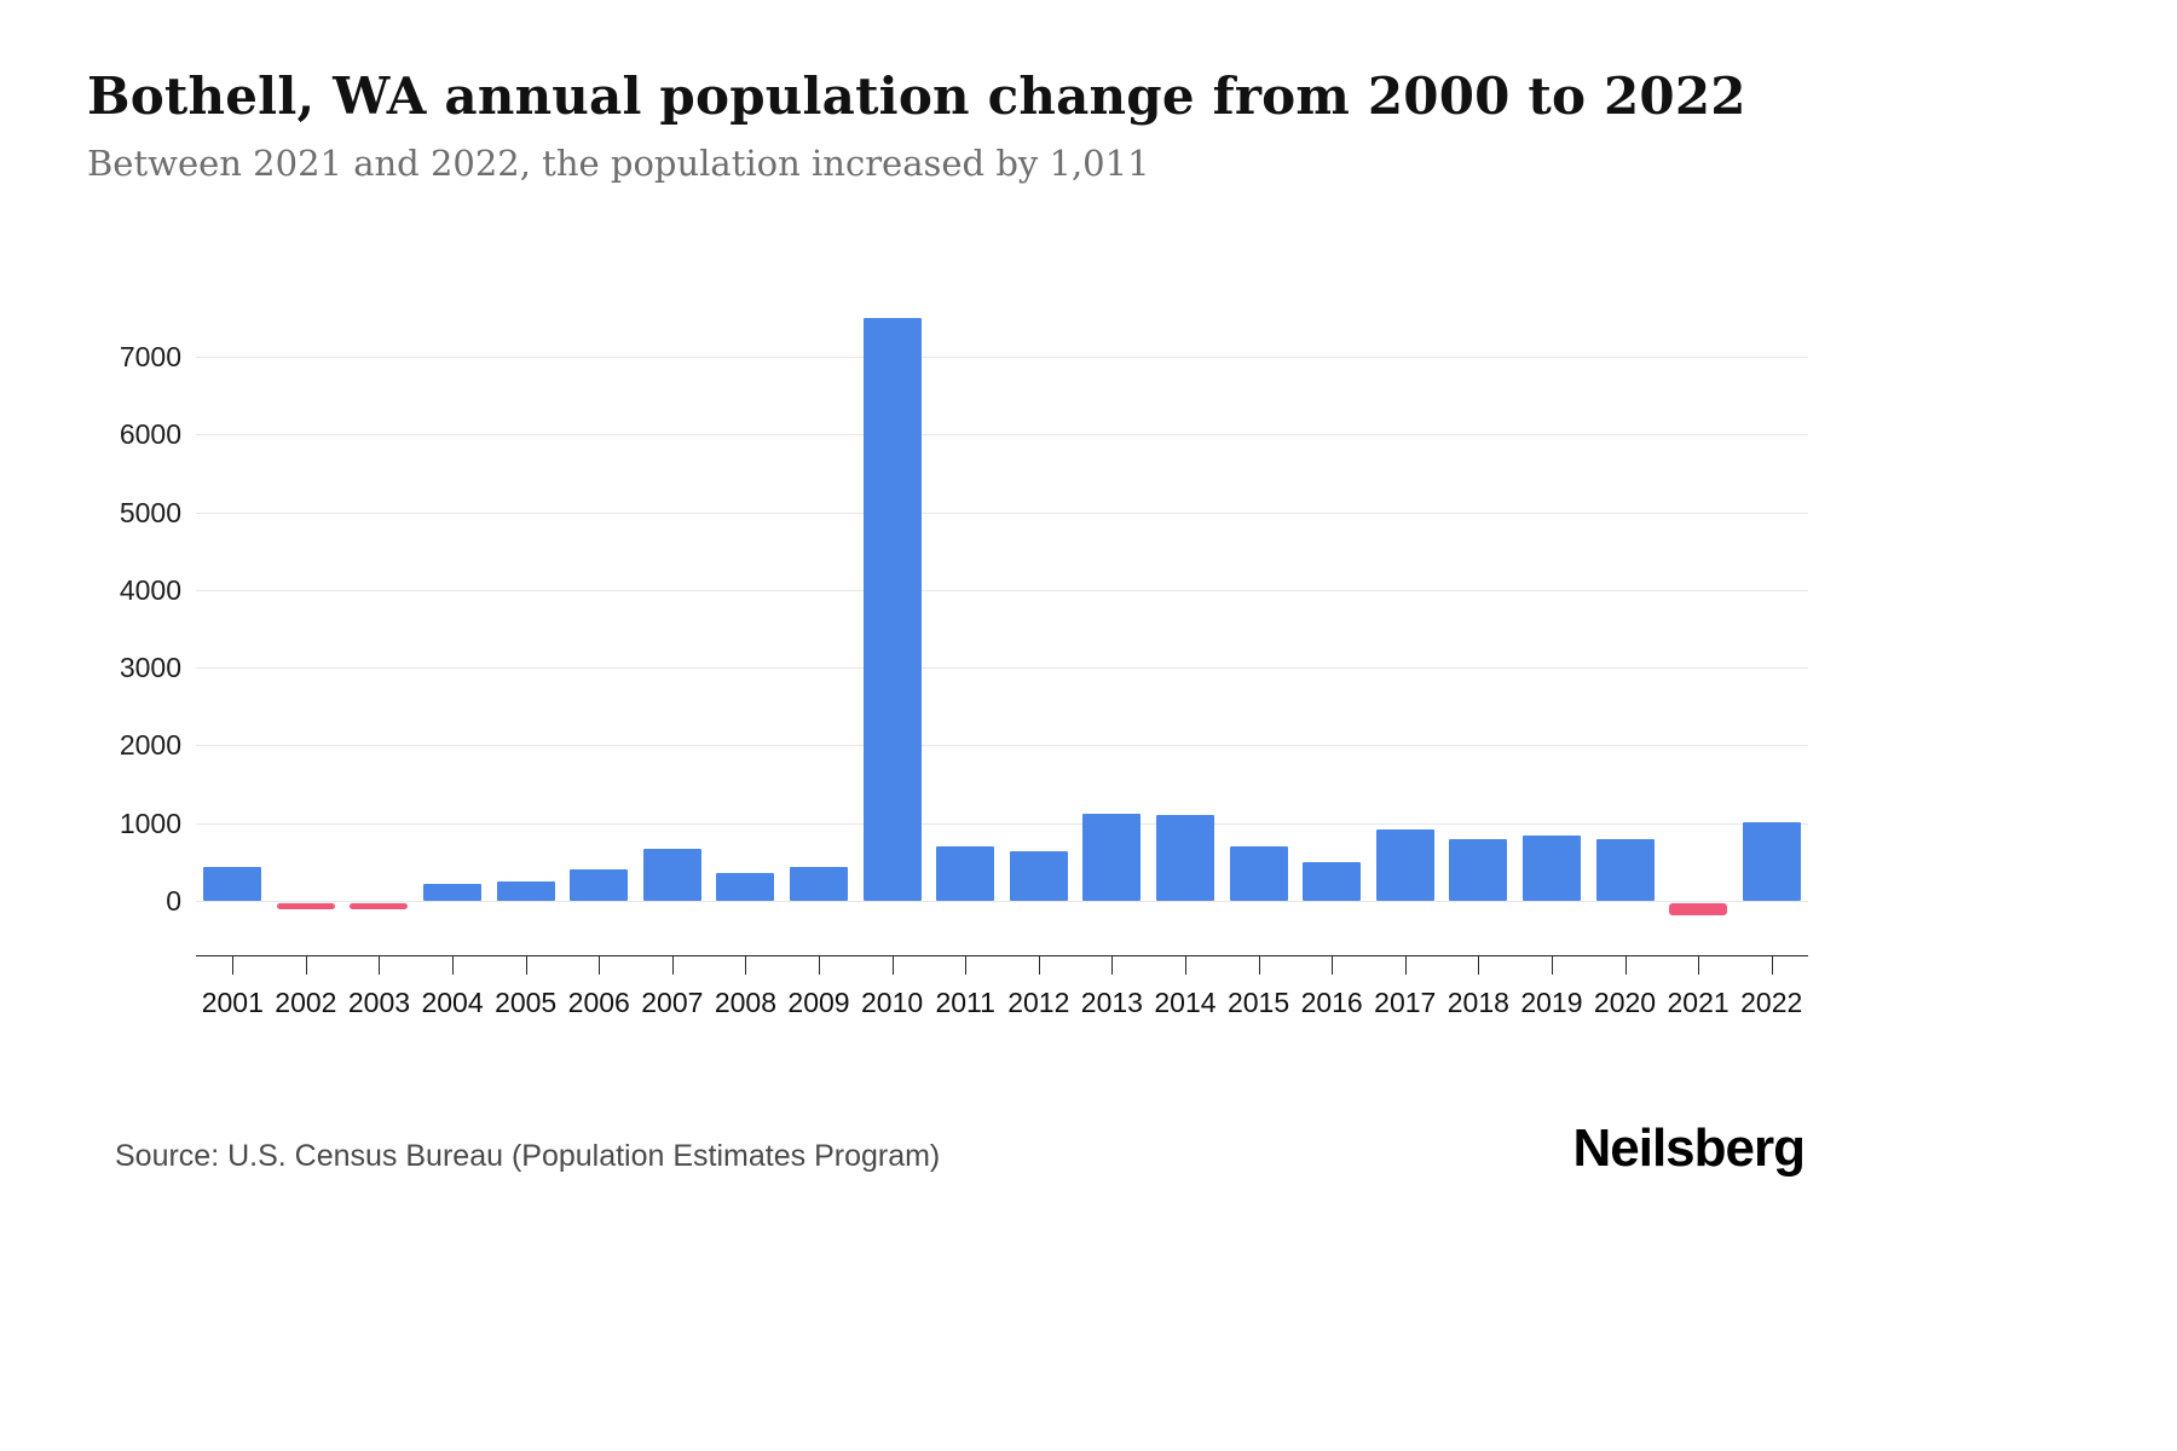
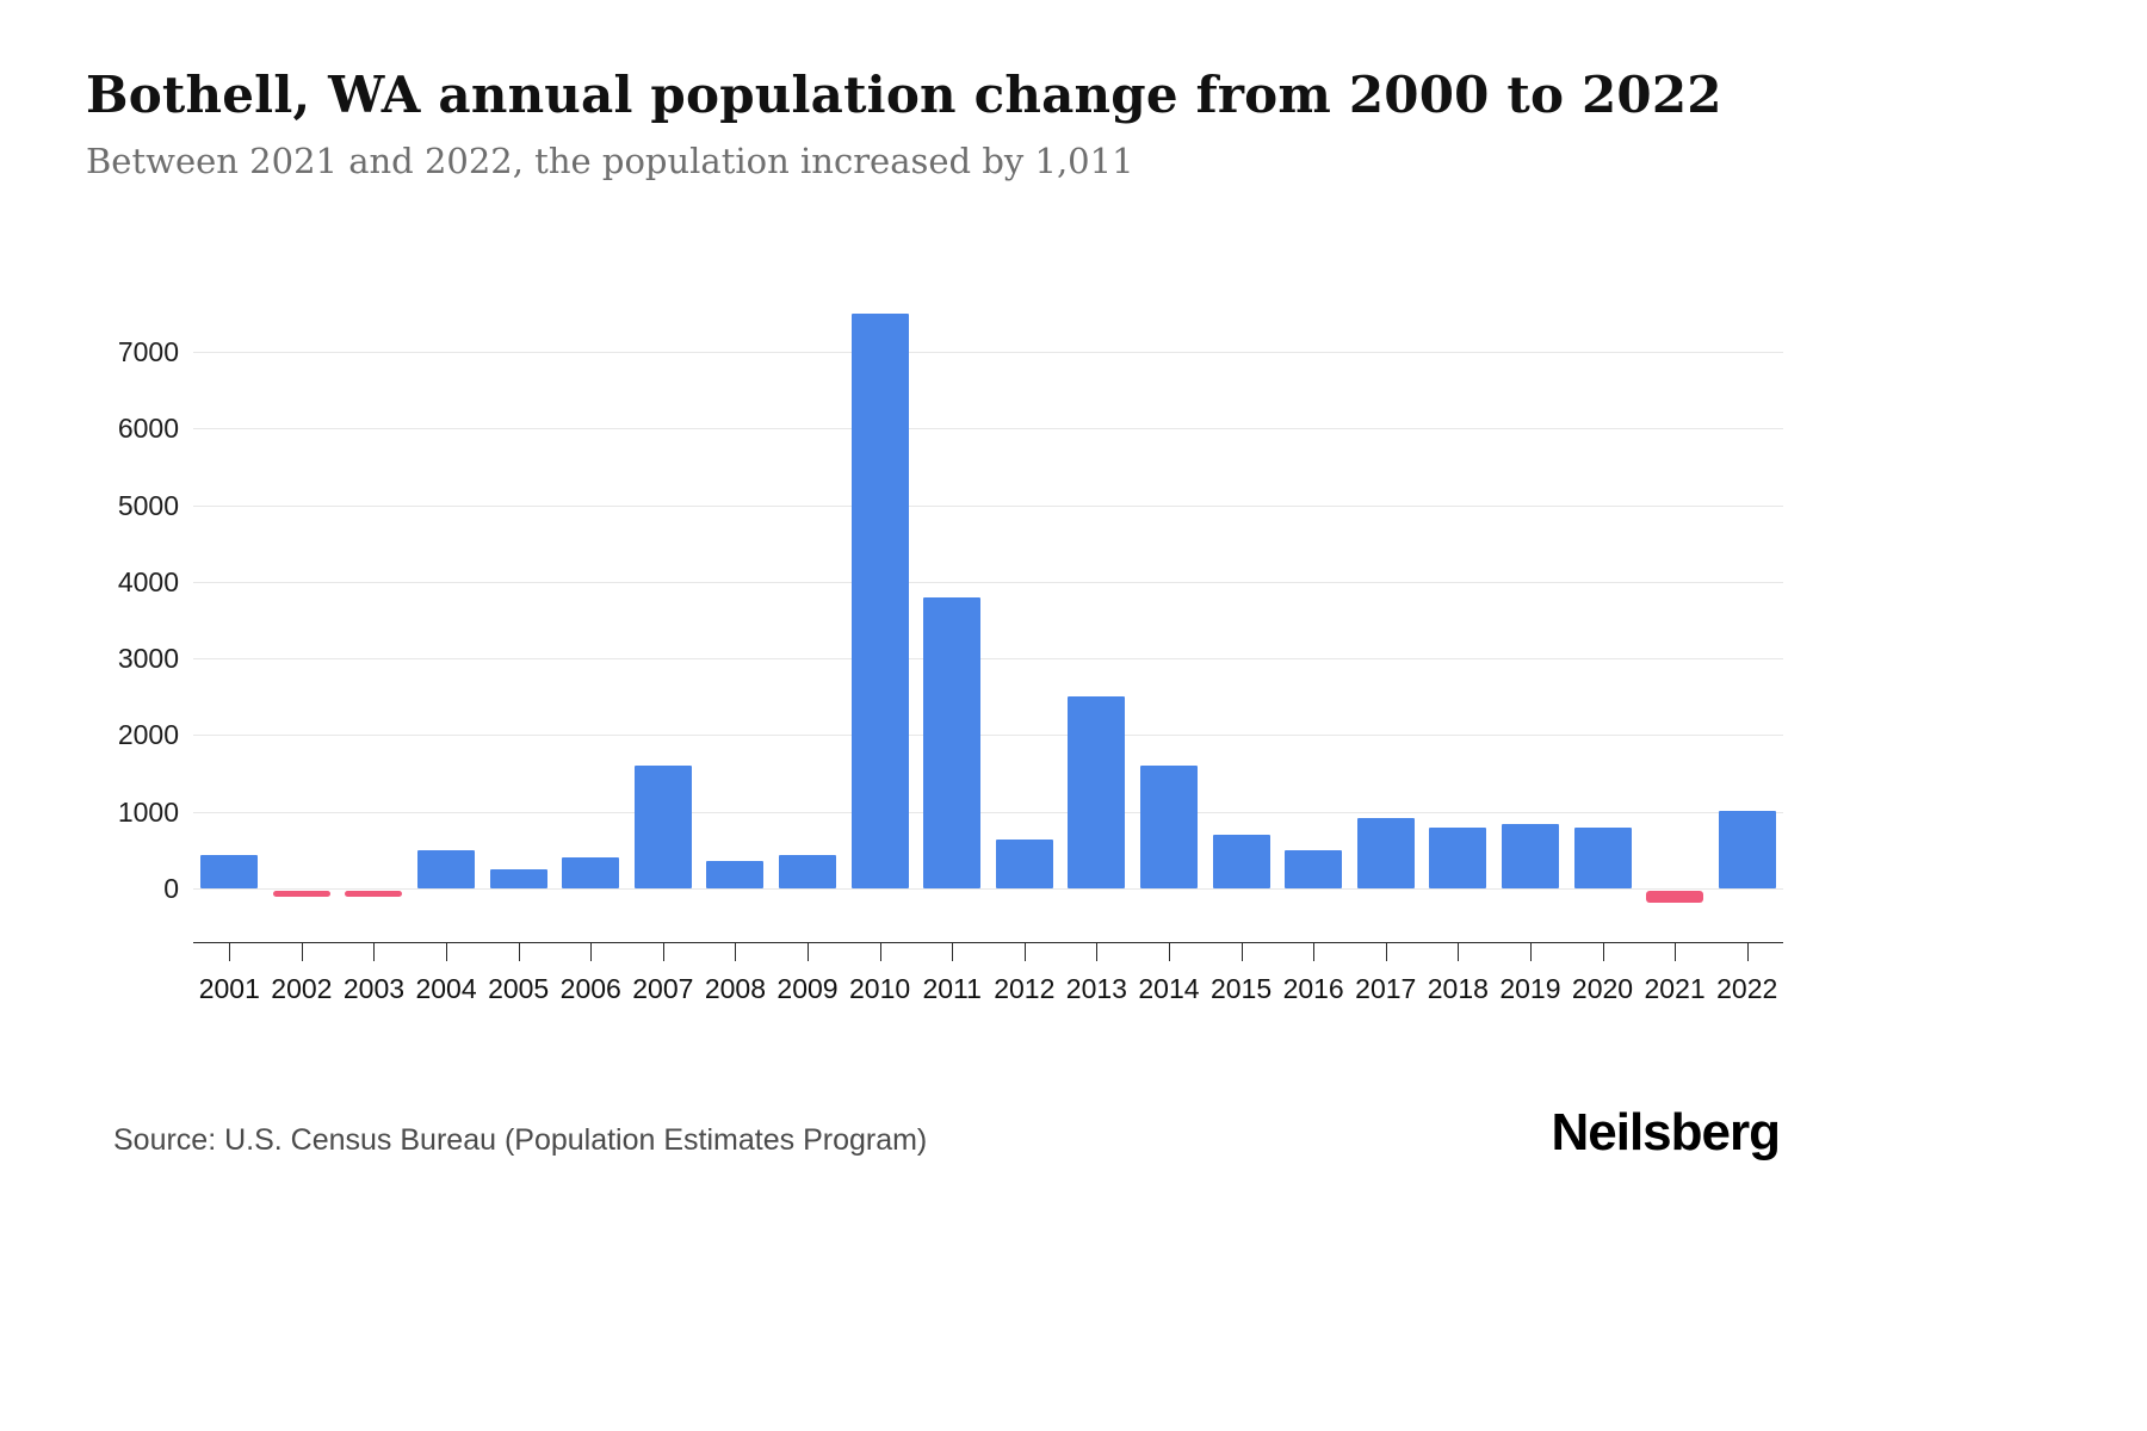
2004: 200 -> 500
2007: 700 -> 1600
2011: 700 -> 3800
2013: 1100 -> 2500
2014: 1100 -> 1600
